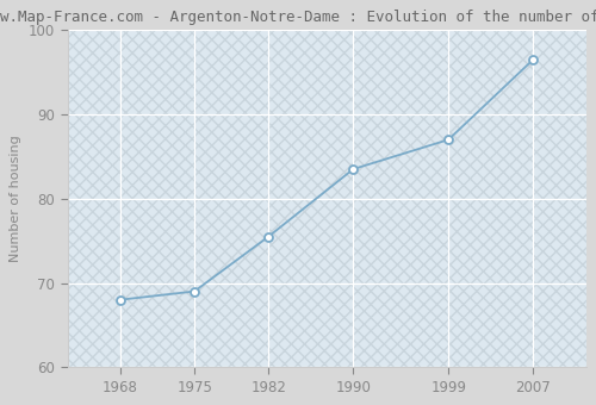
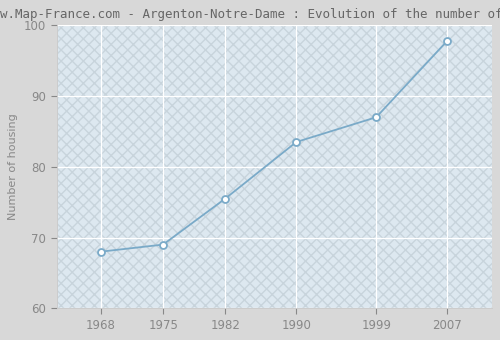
2007: 96.5 -> 97.8
